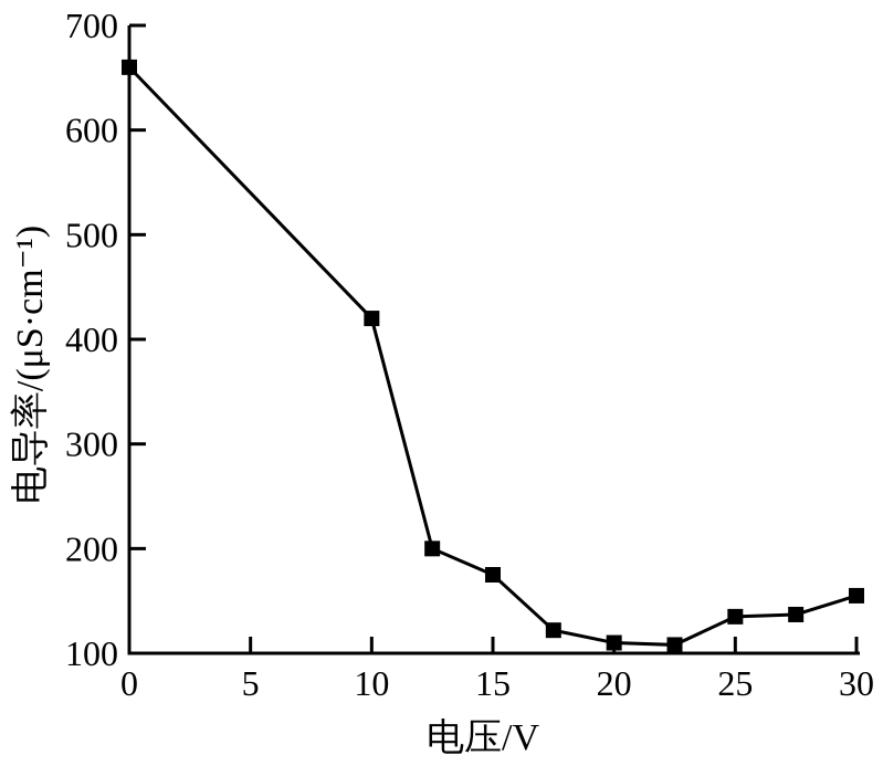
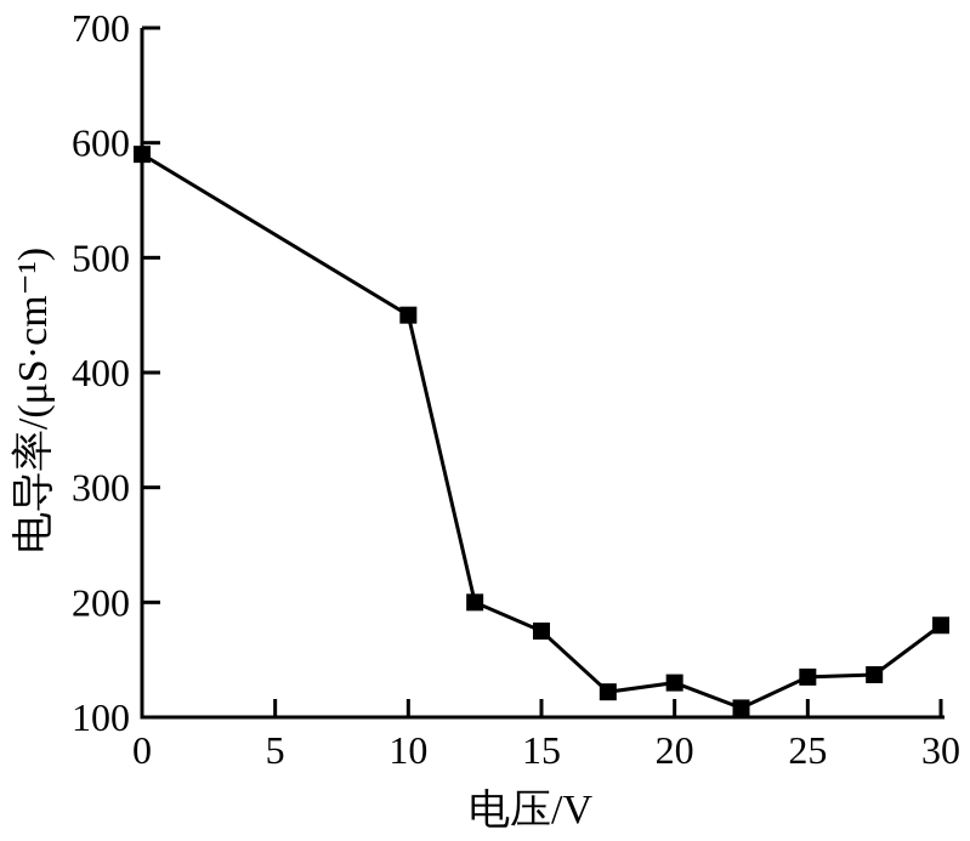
0: 660 -> 590
10: 420 -> 450
20: 110 -> 130
30: 160 -> 180
